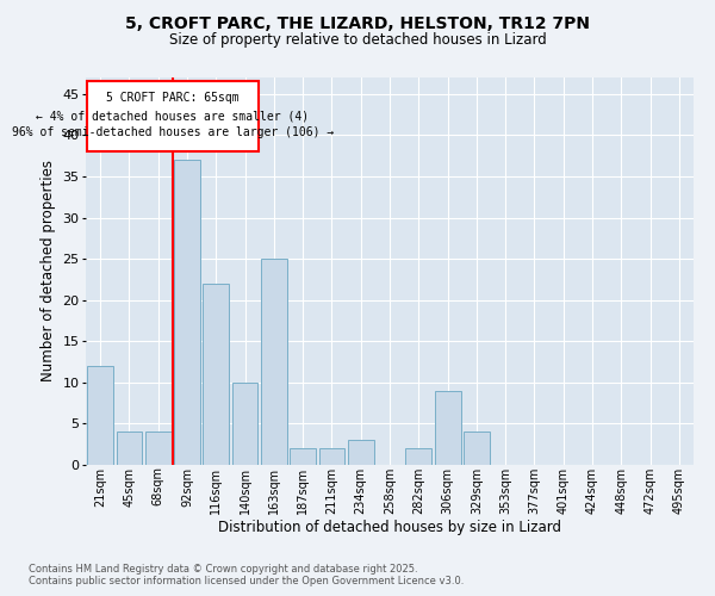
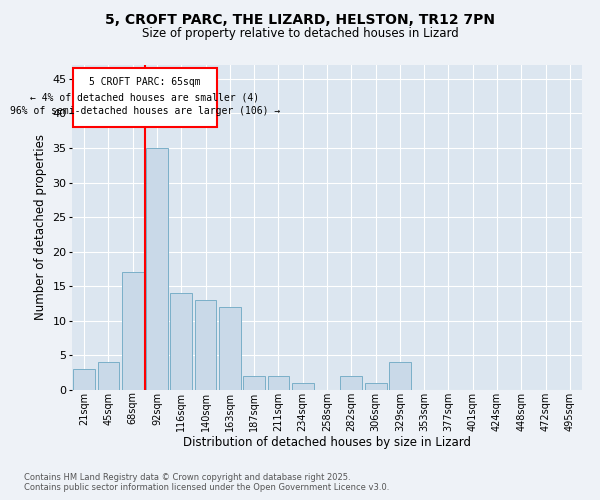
21sqm: 12 -> 3
68sqm: 4 -> 17
92sqm: 37 -> 35
116sqm: 22 -> 14
140sqm: 10 -> 13
163sqm: 25 -> 12
234sqm: 3 -> 1
306sqm: 9 -> 1
